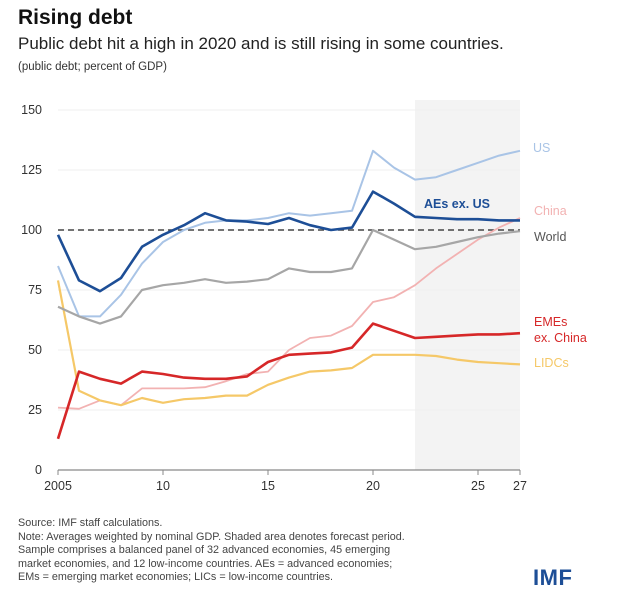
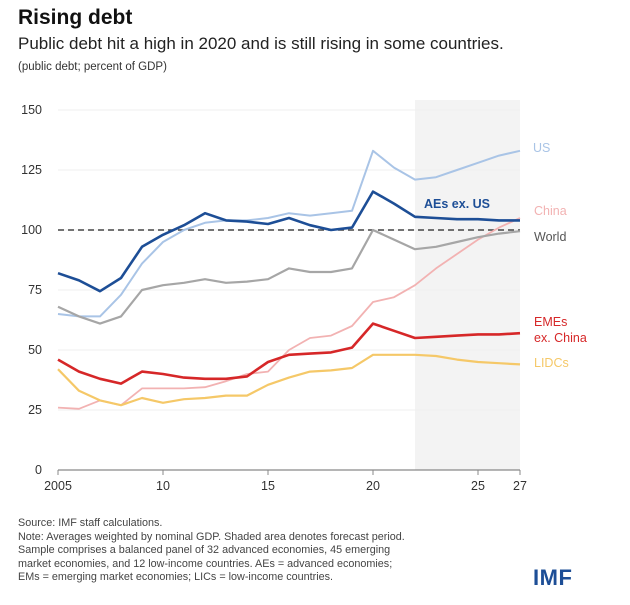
US/2005: 85 -> 65
AEs ex. US/2005: 98 -> 82
EMEs ex. China/2005: 13 -> 46
LIDCs/2005: 79 -> 42
